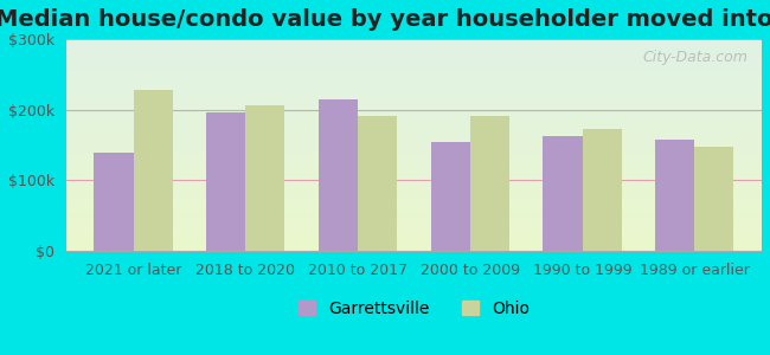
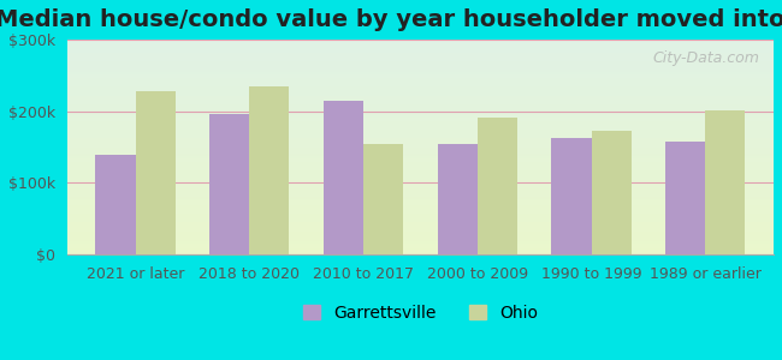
Ohio/2018 to 2020: $207k -> $234k
Ohio/2010 to 2017: $192k -> $154k
Ohio/1989 or earlier: $148k -> $202k
